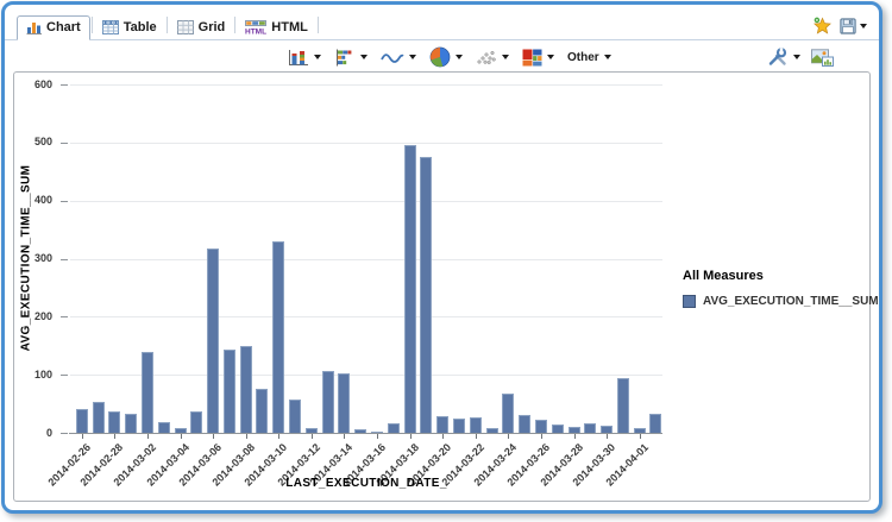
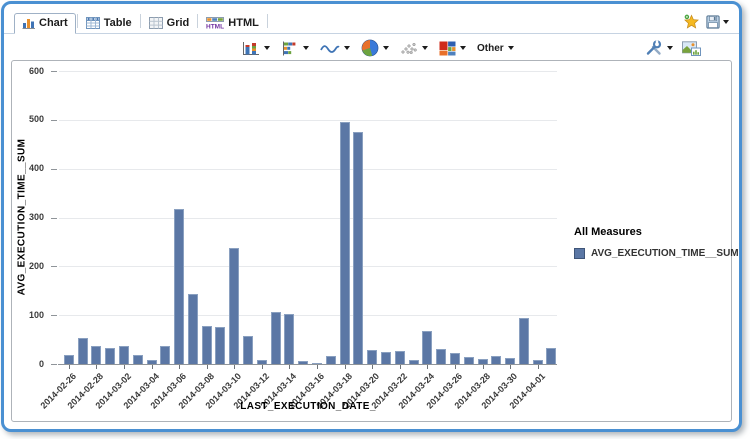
2014-02-26: 40 -> 20
2014-03-02: 140 -> 40
2014-03-08: 150 -> 80
2014-03-10: 330 -> 240
